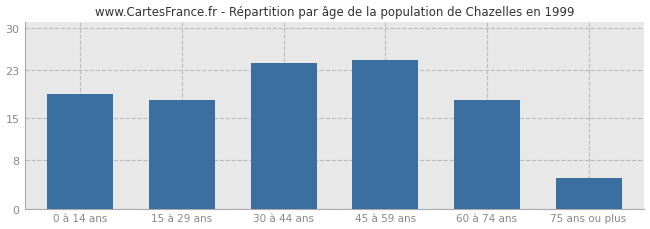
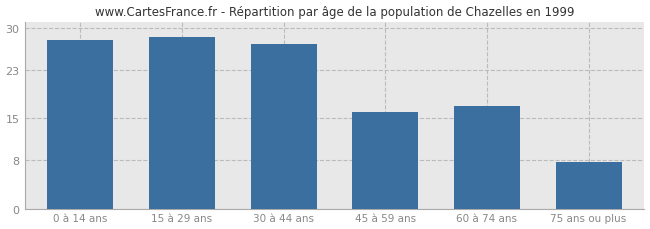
0 à 14 ans: 19.0 -> 28.0
15 à 29 ans: 18.0 -> 28.4
30 à 44 ans: 24.2 -> 27.2
45 à 59 ans: 24.7 -> 16.0
60 à 74 ans: 18.0 -> 17.0
75 ans ou plus: 5.0 -> 7.8
